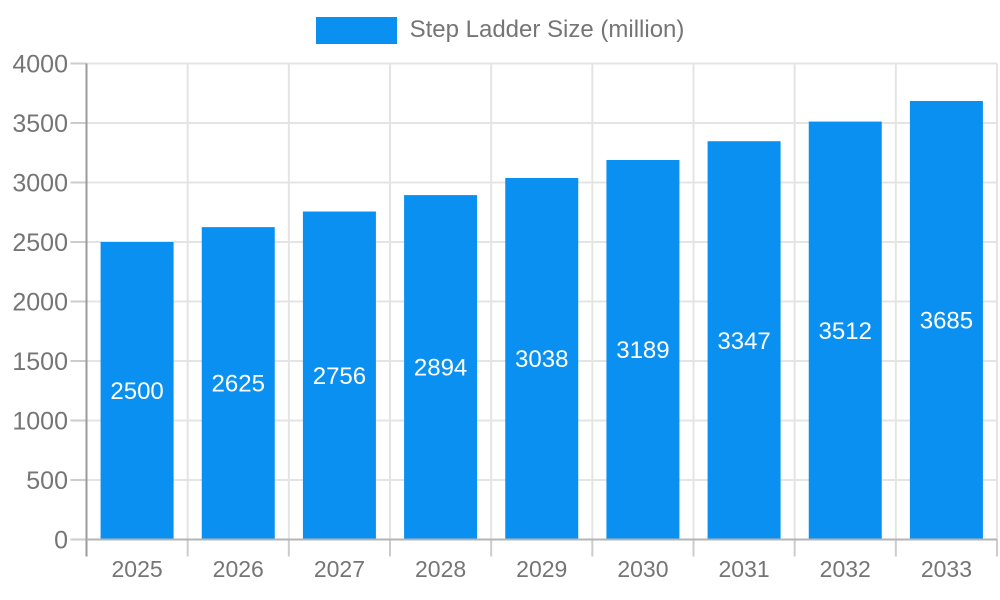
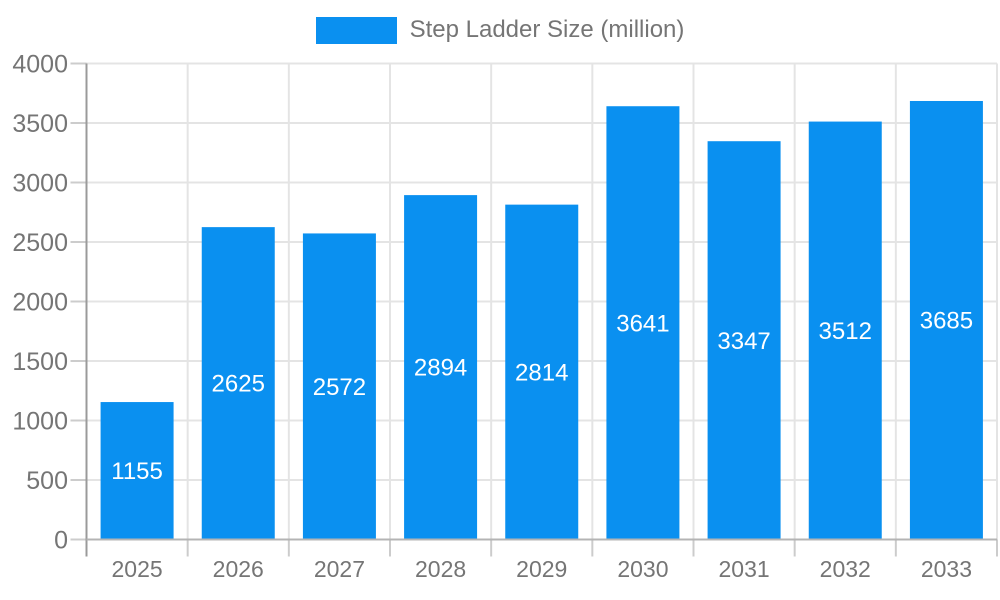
2025: 2500 -> 1155
2027: 2756 -> 2572
2029: 3038 -> 2814
2030: 3189 -> 3641
